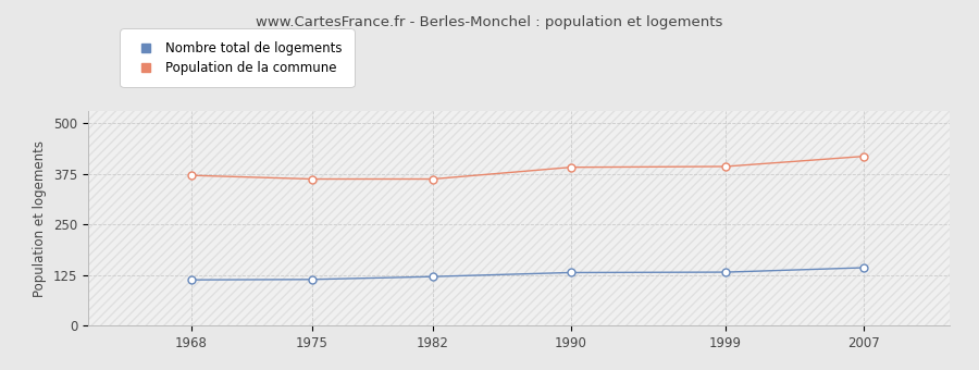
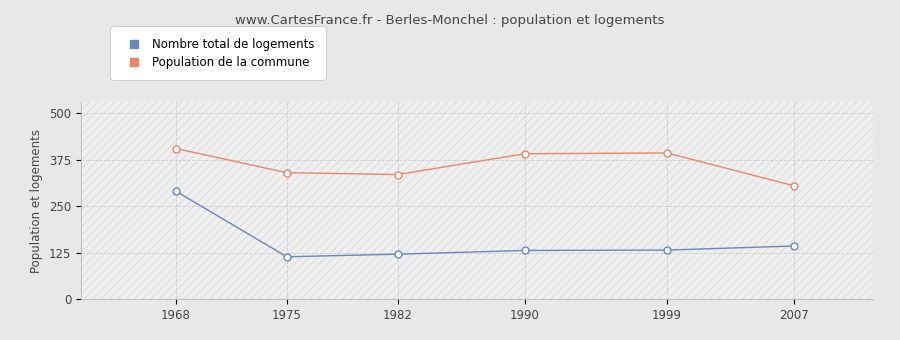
Nombre total de logements/1968: 113 -> 290
Population de la commune/1968: 371 -> 405
Population de la commune/1975: 362 -> 340
Population de la commune/1982: 362 -> 335
Population de la commune/2007: 418 -> 305
